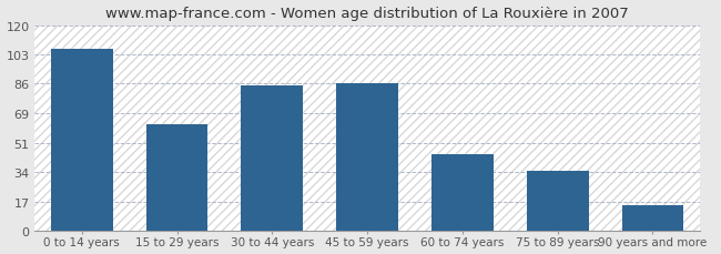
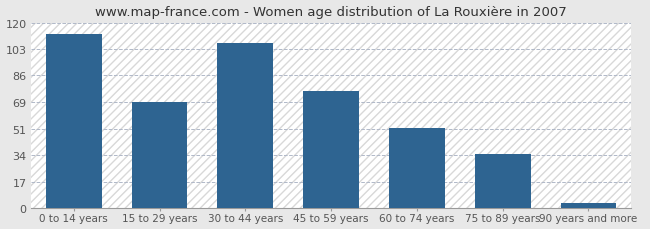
0 to 14 years: 106 -> 113
15 to 29 years: 62 -> 69
30 to 44 years: 85 -> 107
45 to 59 years: 86 -> 76
60 to 74 years: 45 -> 52
90 years and more: 15 -> 3
